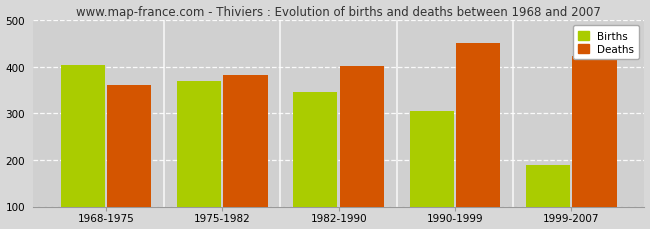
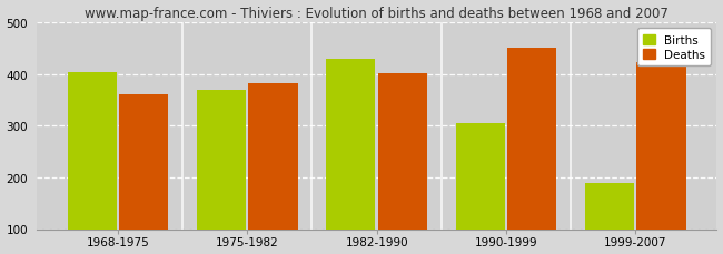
Births/1982-1990: 345 -> 430
